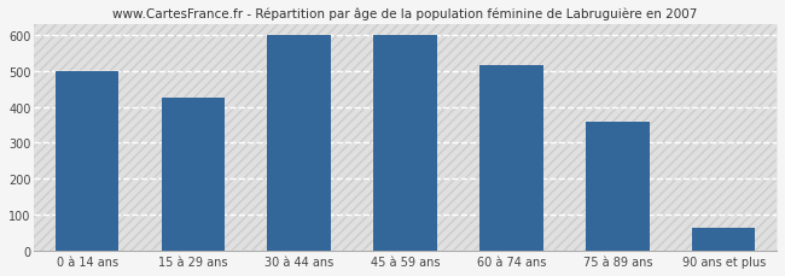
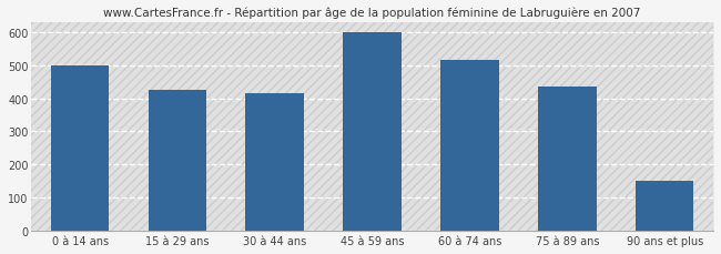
30 à 44 ans: 600 -> 415
75 à 89 ans: 360 -> 435
90 ans et plus: 65 -> 150
